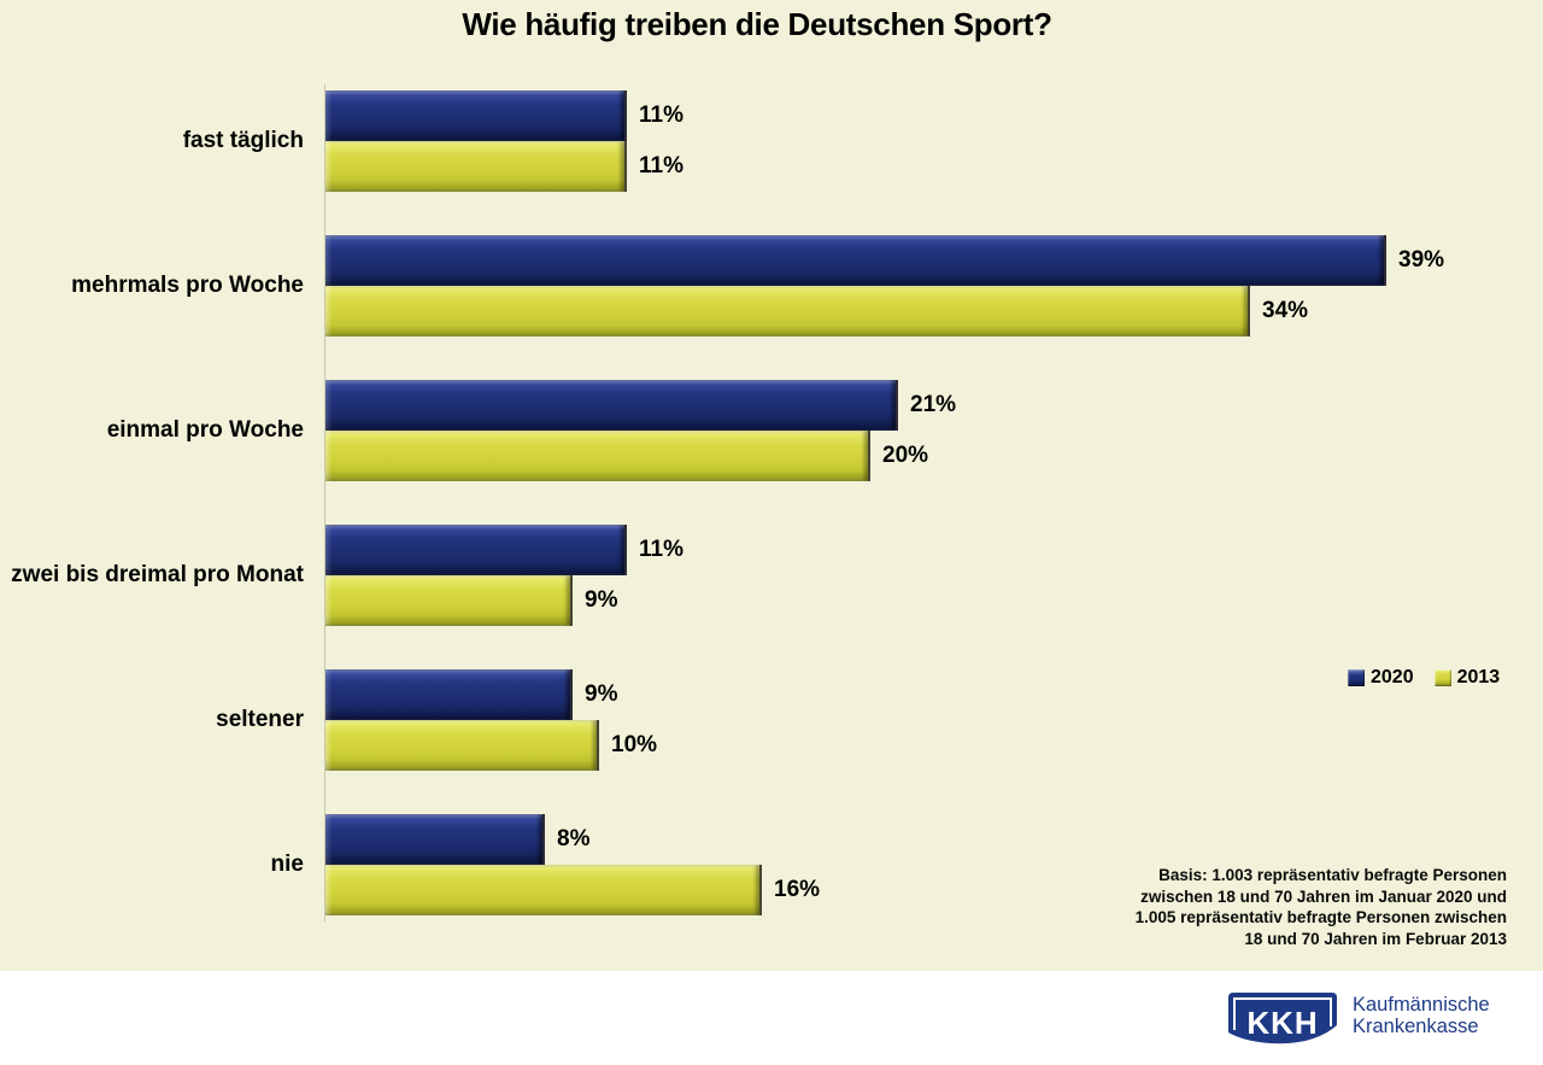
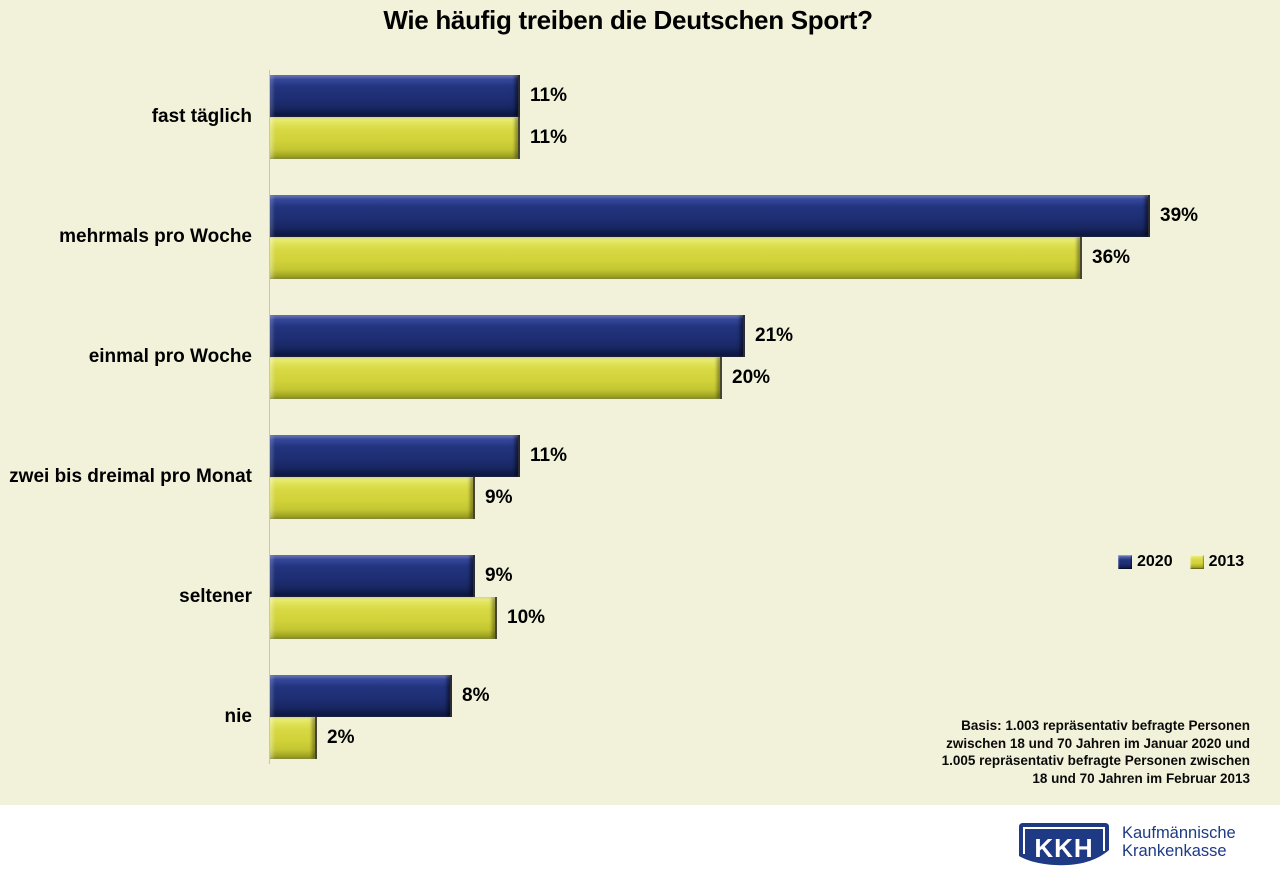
2013/mehrmals pro Woche: 34% -> 36%
2013/nie: 16% -> 2%
